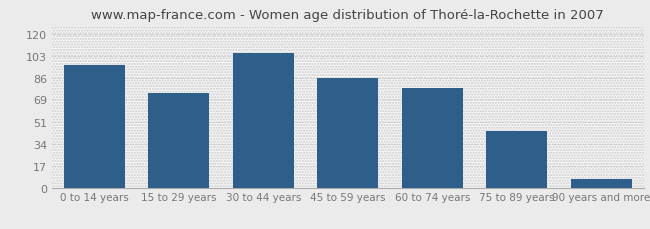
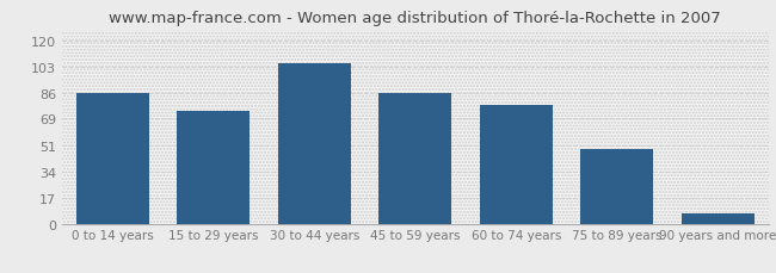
0 to 14 years: 96 -> 86
75 to 89 years: 44 -> 49
